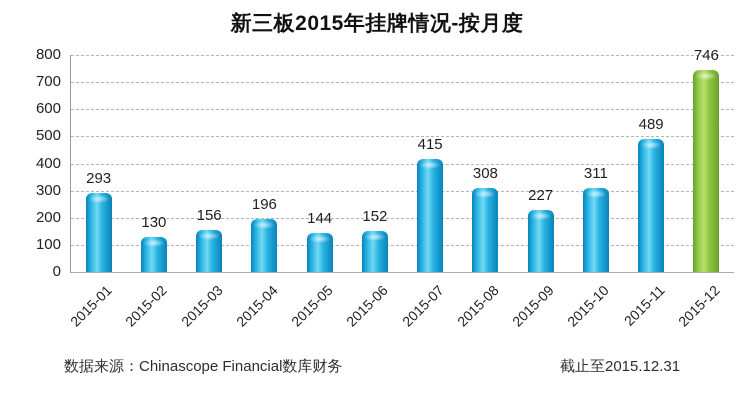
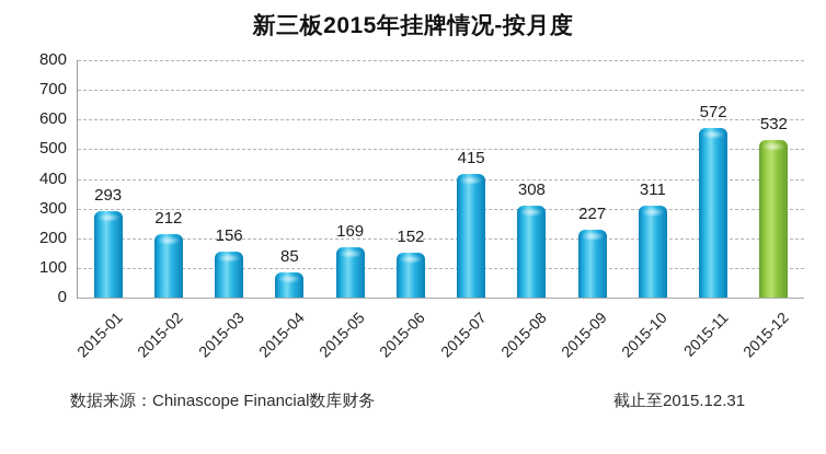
2015-02: 130 -> 212
2015-04: 196 -> 85
2015-05: 144 -> 169
2015-11: 489 -> 572
2015-12: 746 -> 532
